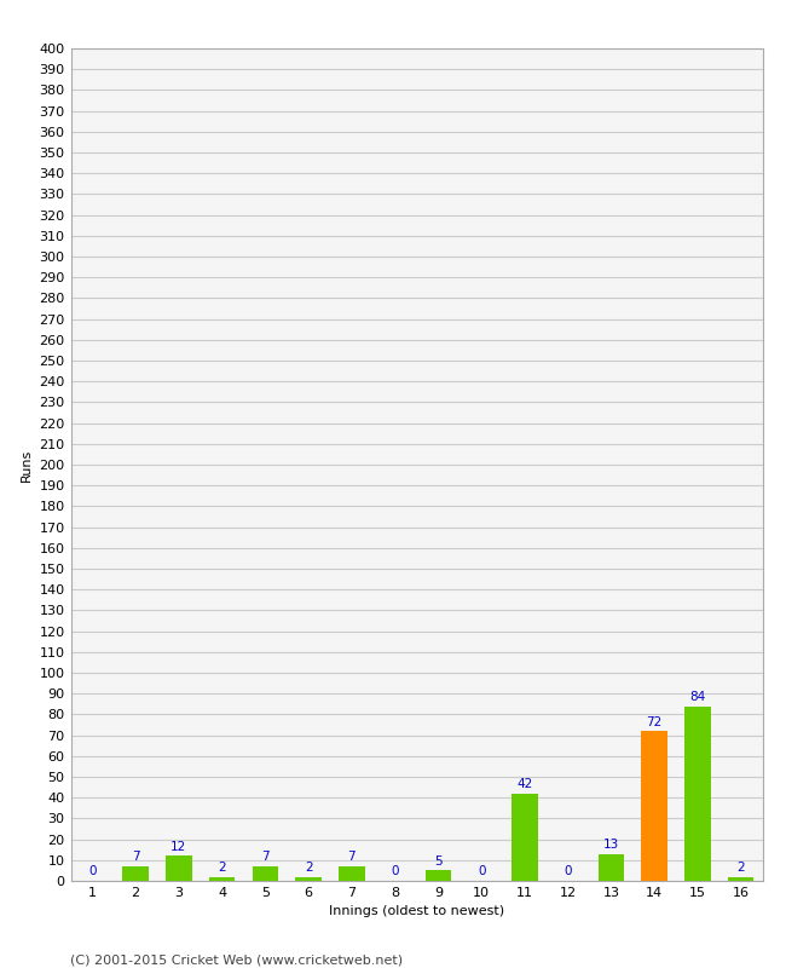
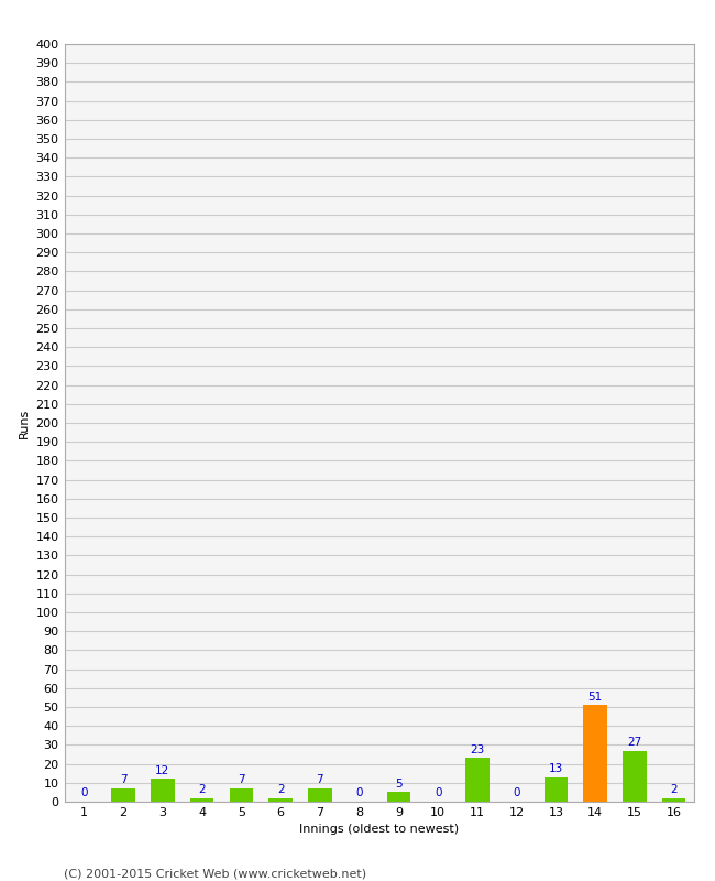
11: 42 -> 23
14: 72 -> 51
15: 84 -> 27
